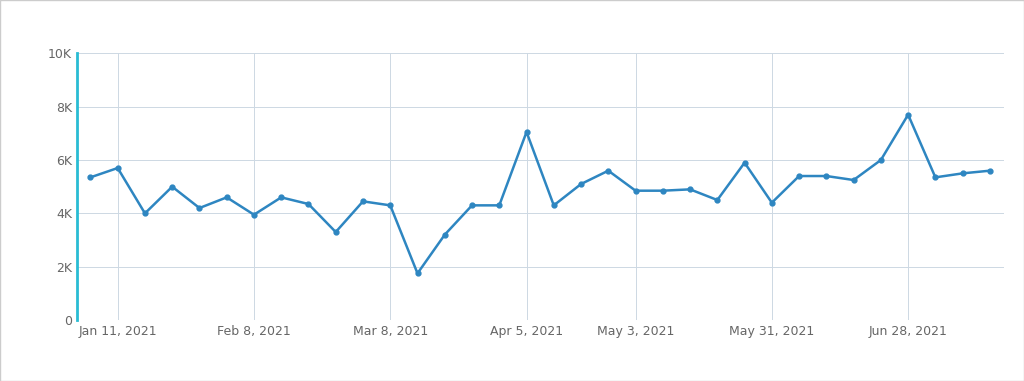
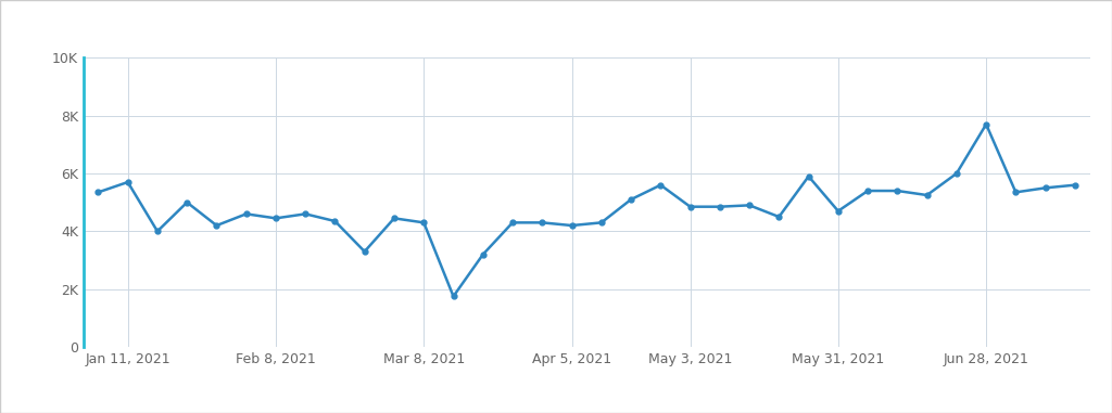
Feb 8, 2021: 3.95K -> 4.45K
Apr 5, 2021: 7.05K -> 4.20K
May 31, 2021: 4.40K -> 4.70K
